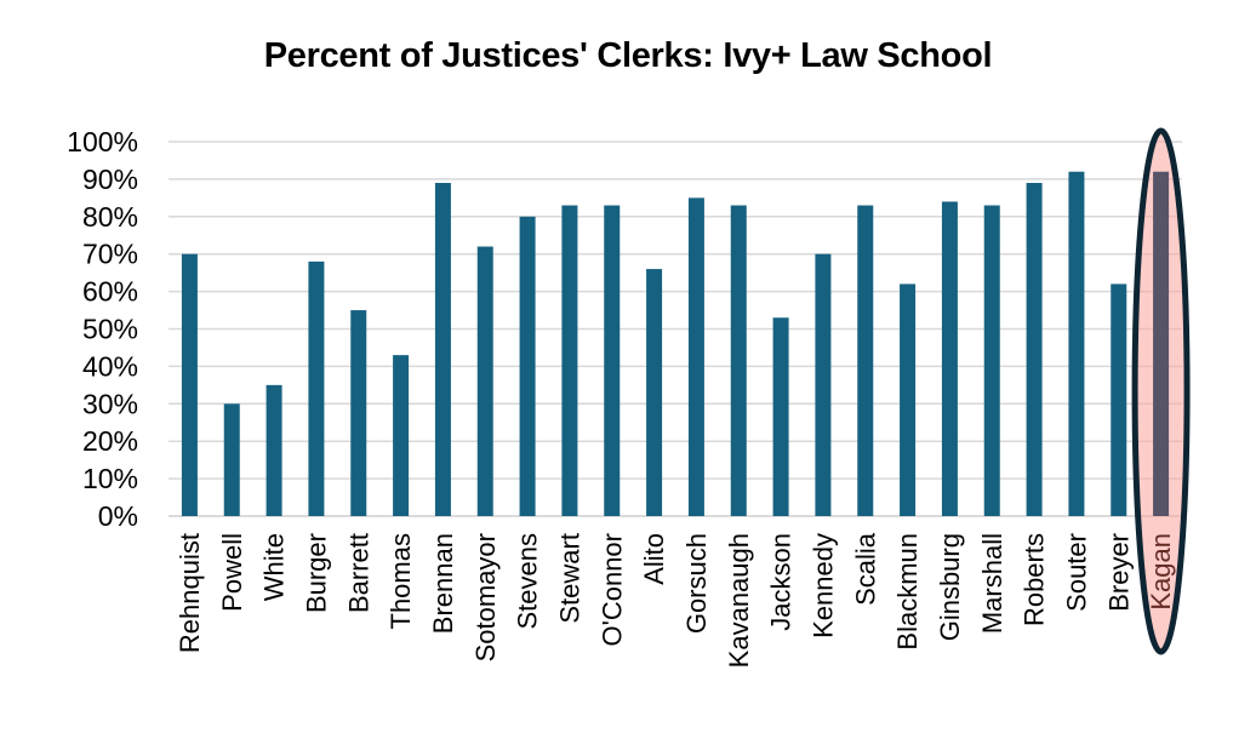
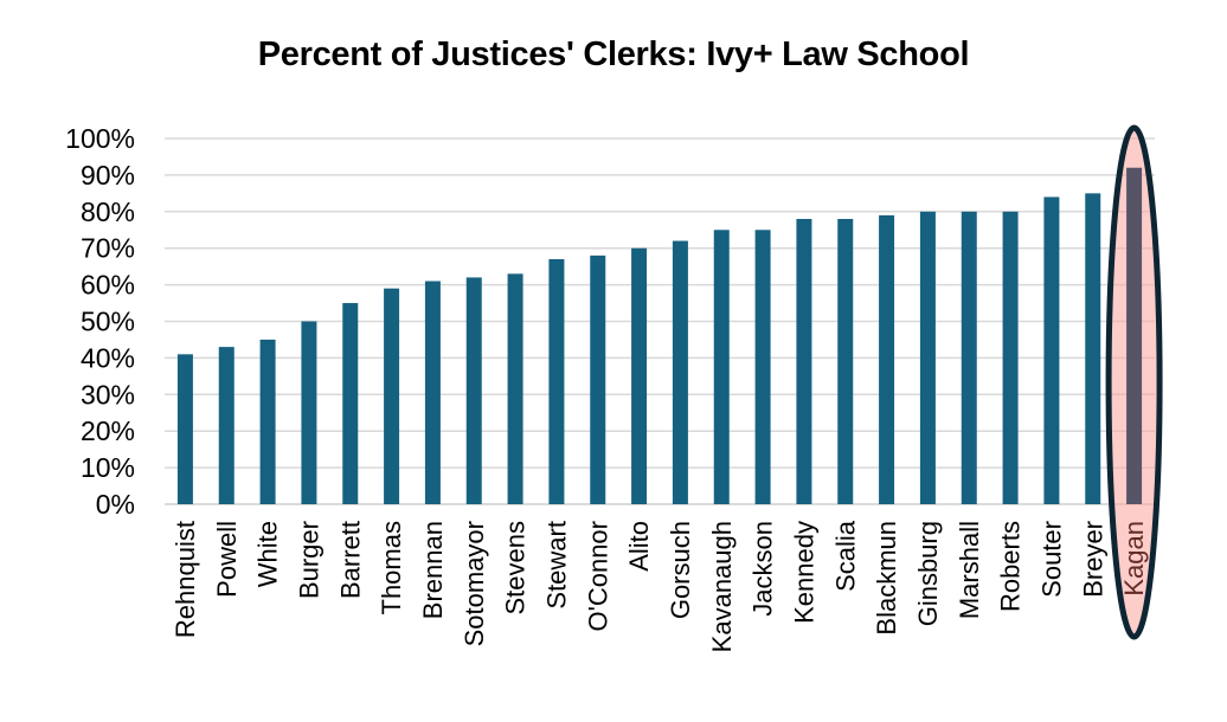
Rehnquist: 70% -> 41%
Powell: 30% -> 43%
White: 35% -> 45%
Burger: 68% -> 50%
Thomas: 43% -> 59%
Brennan: 89% -> 61%
Sotomayor: 72% -> 62%
Stevens: 80% -> 63%
Stewart: 83% -> 67%
O'Connor: 83% -> 68%
Alito: 66% -> 70%
Gorsuch: 85% -> 72%
Kavanaugh: 83% -> 75%
Jackson: 53% -> 75%
Kennedy: 70% -> 78%
Scalia: 83% -> 78%
Blackmun: 62% -> 79%
Ginsburg: 84% -> 80%
Marshall: 83% -> 80%
Roberts: 89% -> 80%
Souter: 92% -> 84%
Breyer: 62% -> 85%
